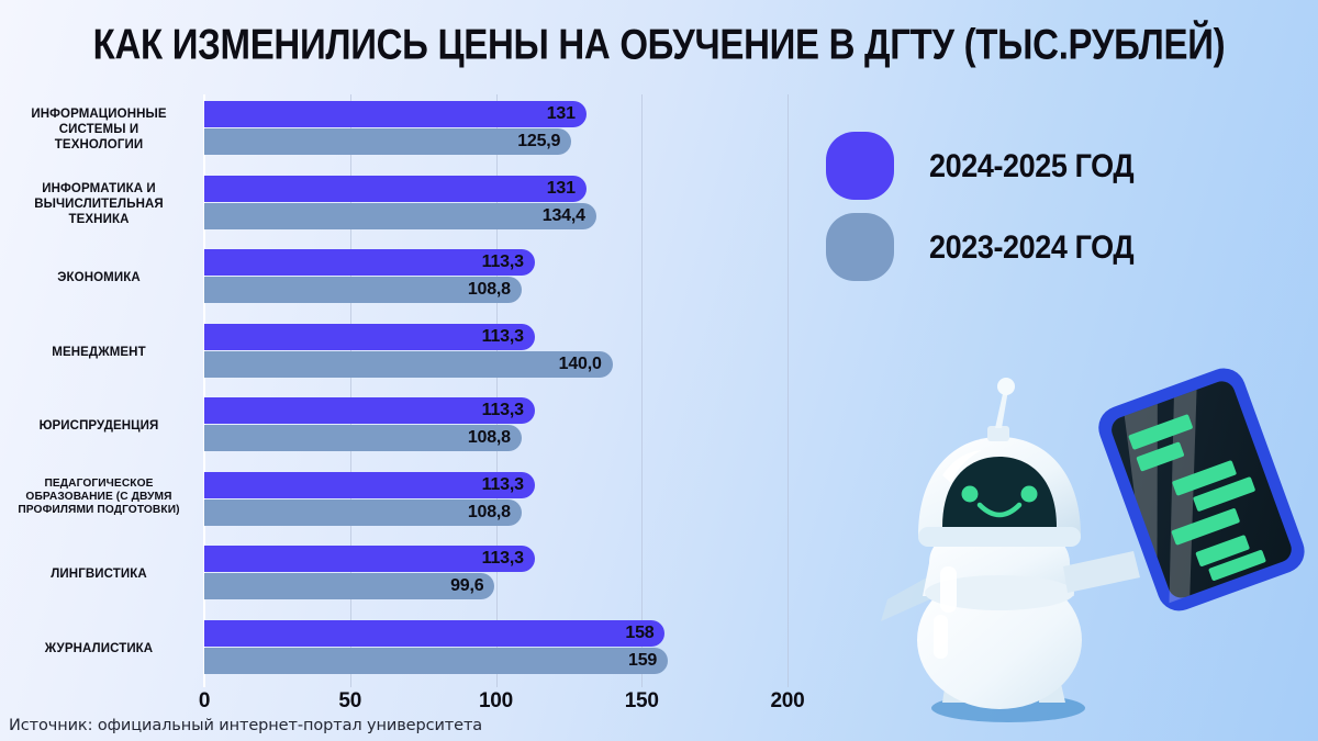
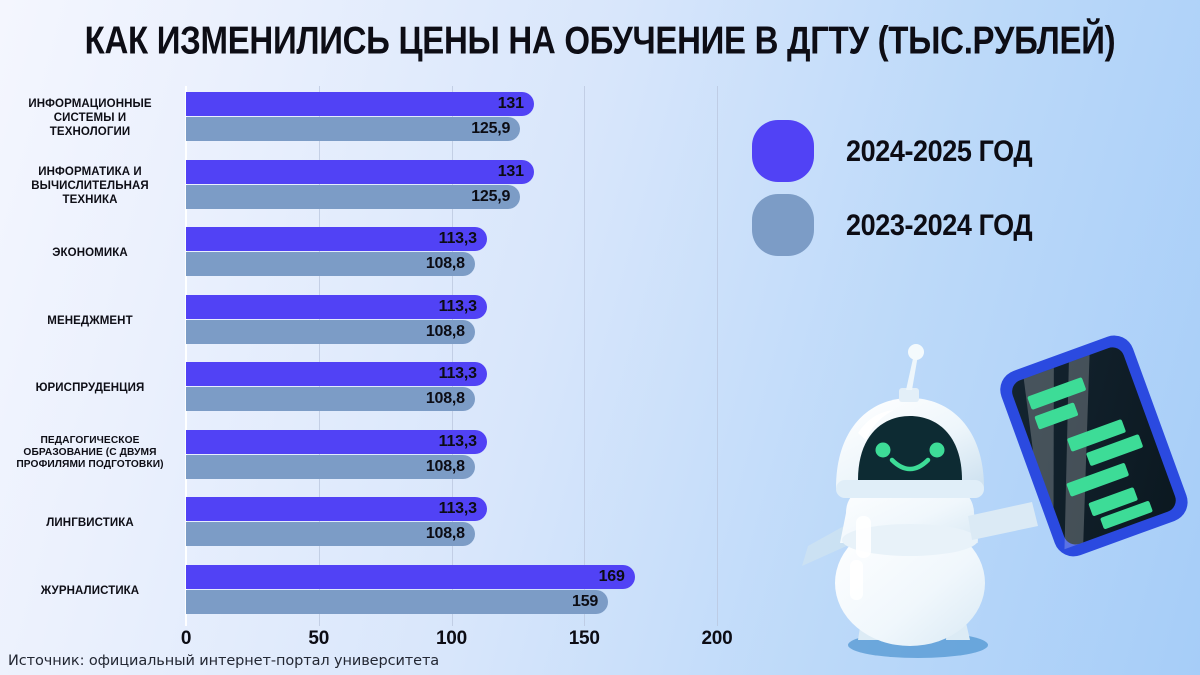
2023-2024 ГОД/ИНФОРМАТИКА И ВЫЧИСЛИТЕЛЬНАЯ ТЕХНИКА: 134,4 -> 125,9
2023-2024 ГОД/МЕНЕДЖМЕНТ: 140,0 -> 108,8
2023-2024 ГОД/ЛИНГВИСТИКА: 99,6 -> 108,8
2024-2025 ГОД/ЖУРНАЛИСТИКА: 158 -> 169
